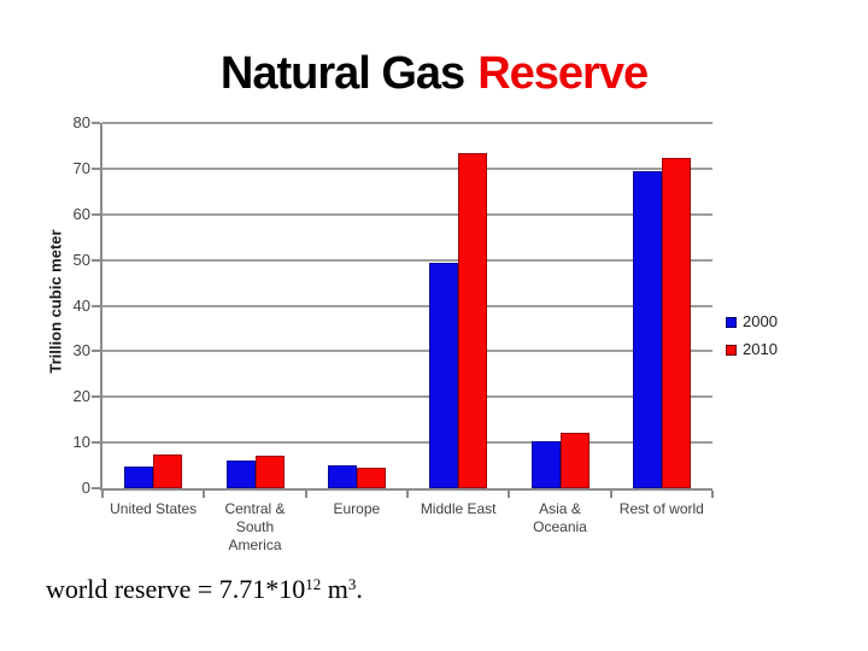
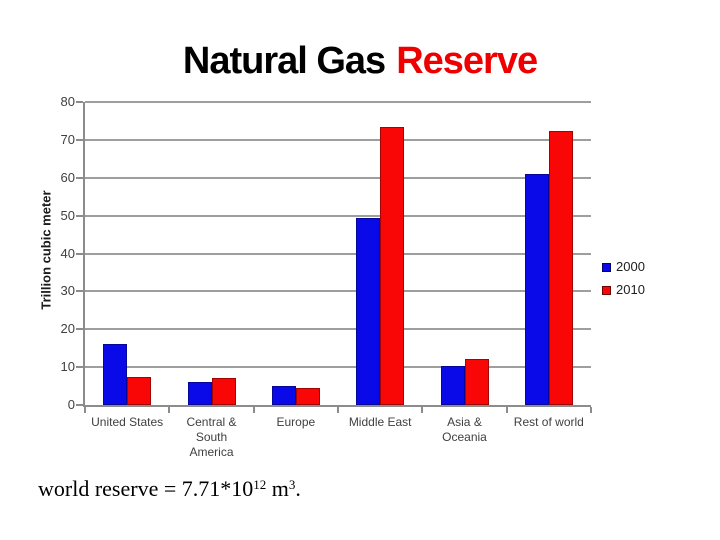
2000/United States: 5 -> 16
2000/Rest of world: 70 -> 61
